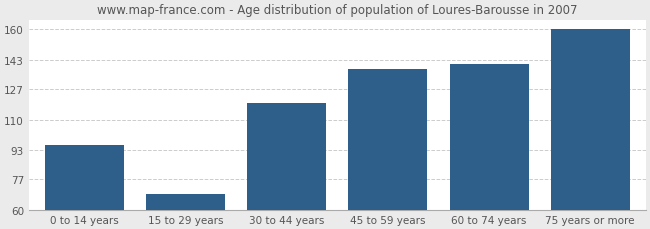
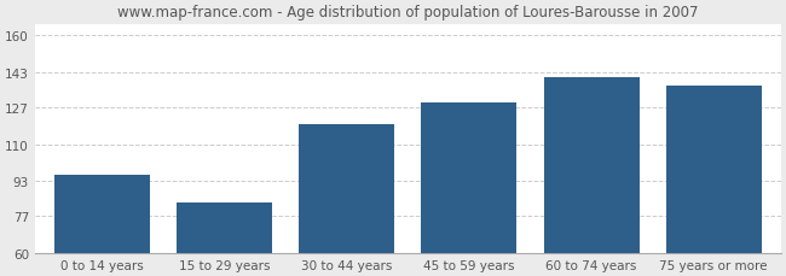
15 to 29 years: 69 -> 83
45 to 59 years: 138 -> 129
75 years or more: 160 -> 137
